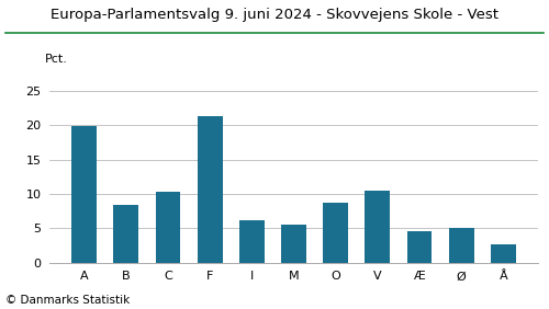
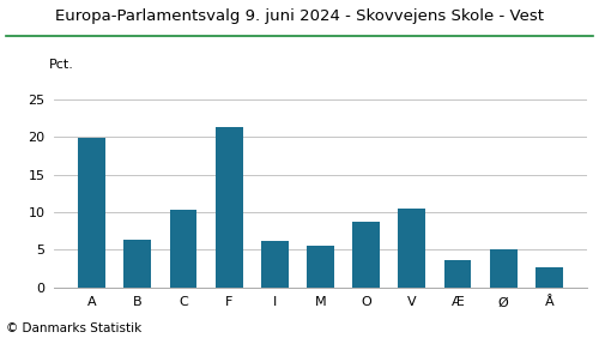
B: 8.4 -> 6.3
Æ: 4.6 -> 3.7
